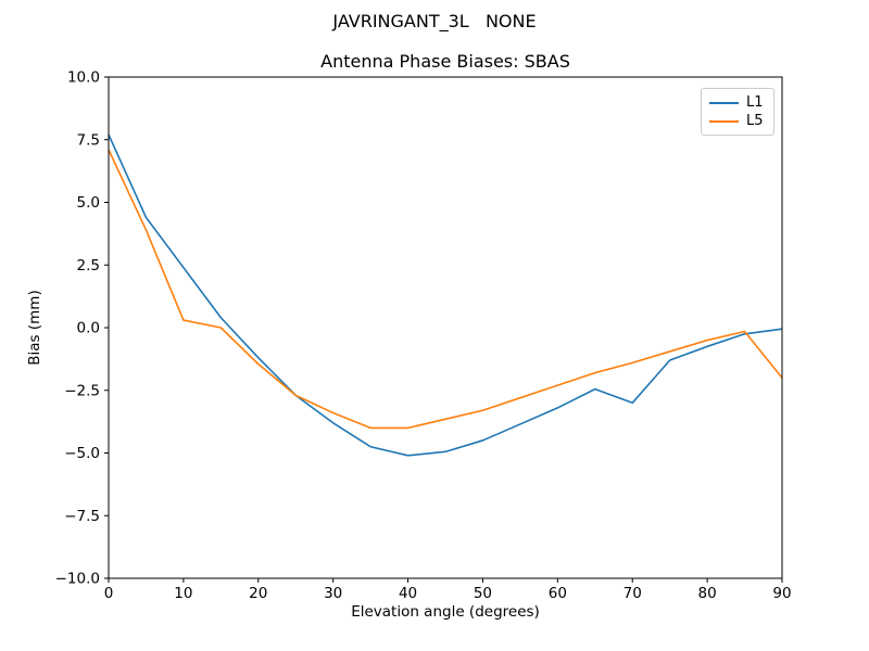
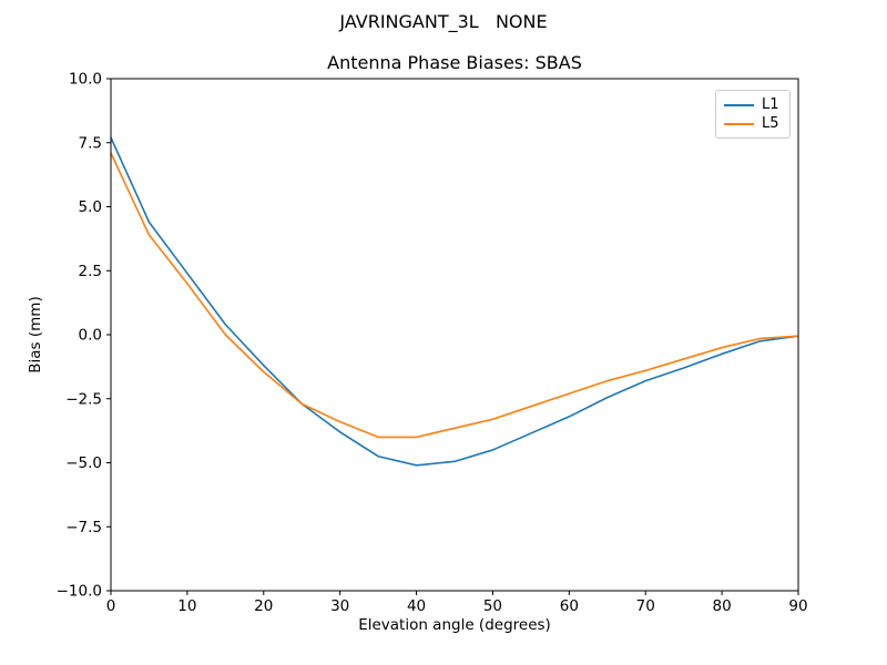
L5/10: 0.3 -> 2.0
L1/70: -3.0 -> -1.8
L5/90: -2.0 -> -0.1
